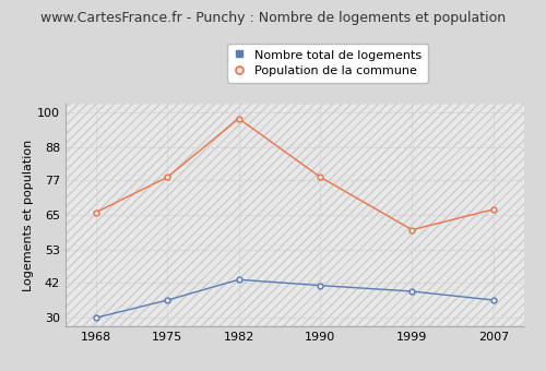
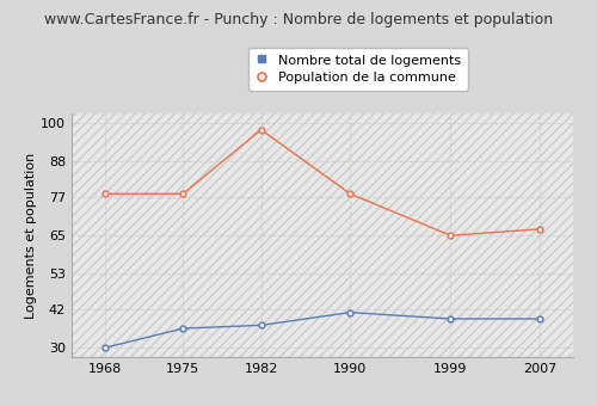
Population de la commune/1968: 66 -> 78
Nombre total de logements/1982: 43 -> 37
Population de la commune/1999: 60 -> 65
Nombre total de logements/2007: 36 -> 39
